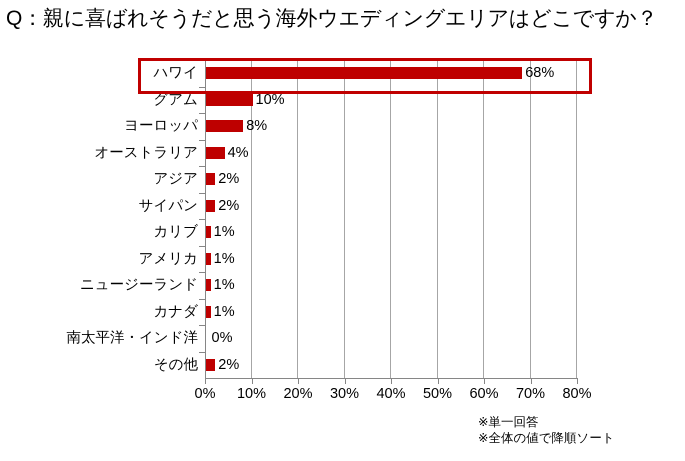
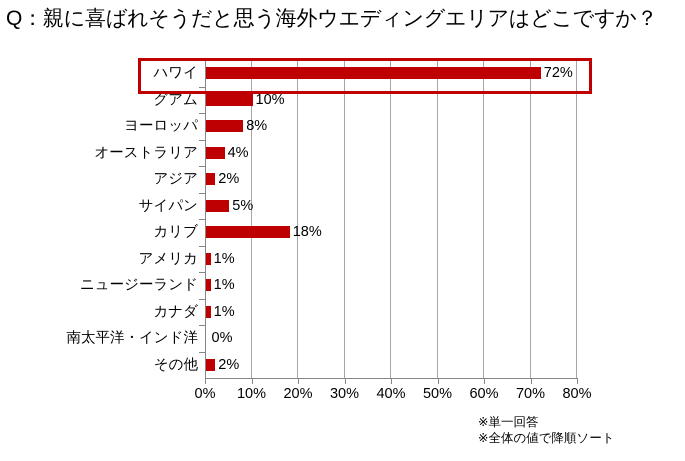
ハワイ: 68% -> 72%
サイパン: 2% -> 5%
カリブ: 1% -> 18%
